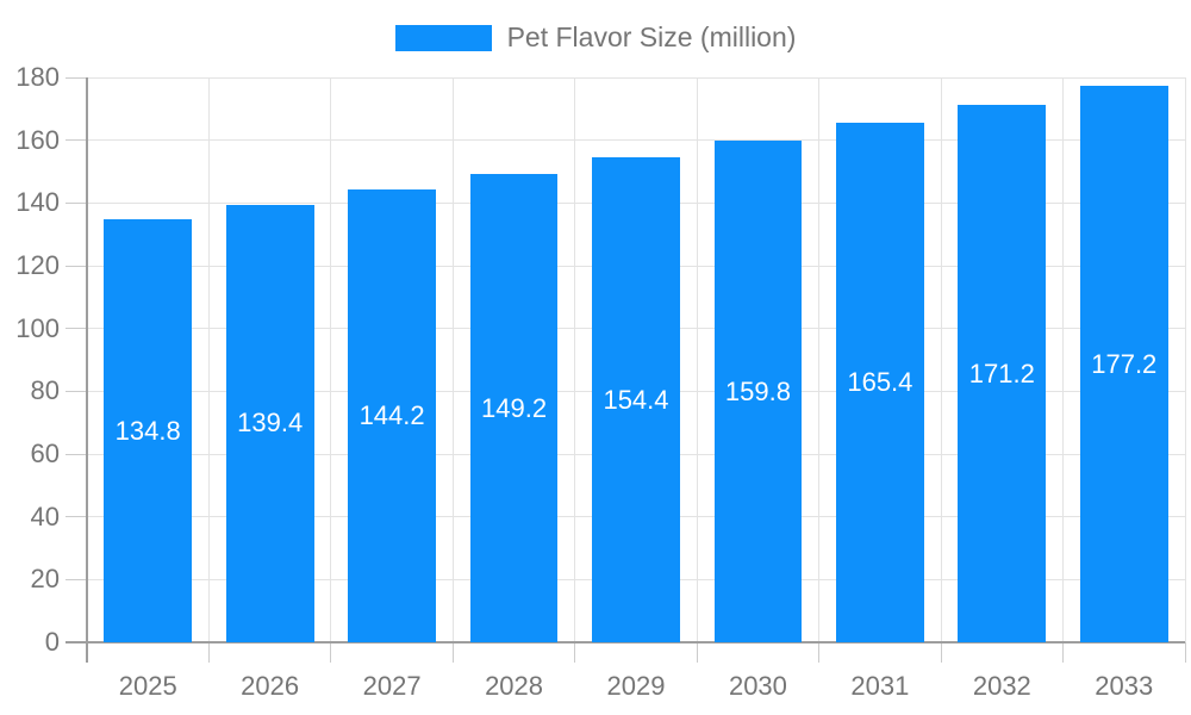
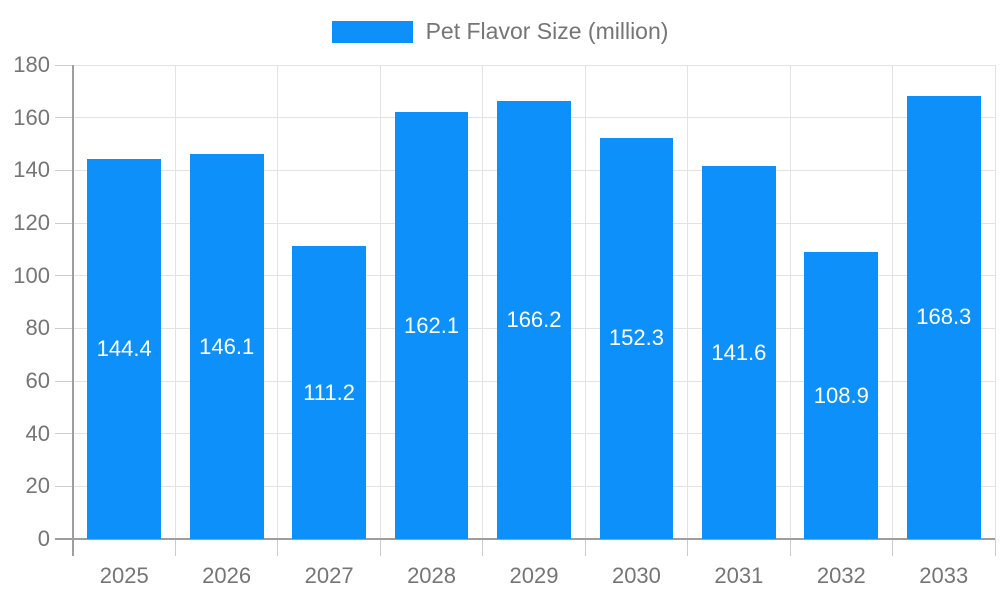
2025: 134.8 -> 144.4
2026: 139.4 -> 146.1
2027: 144.2 -> 111.2
2028: 149.2 -> 162.1
2029: 154.4 -> 166.2
2030: 159.8 -> 152.3
2031: 165.4 -> 141.6
2032: 171.2 -> 108.9
2033: 177.2 -> 168.3
